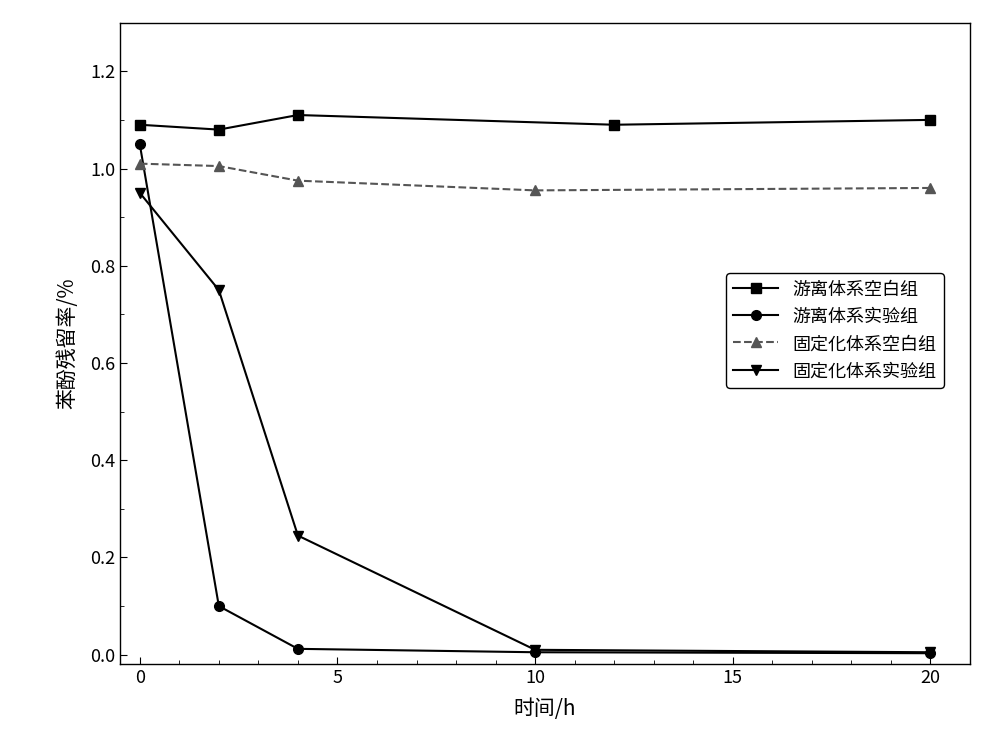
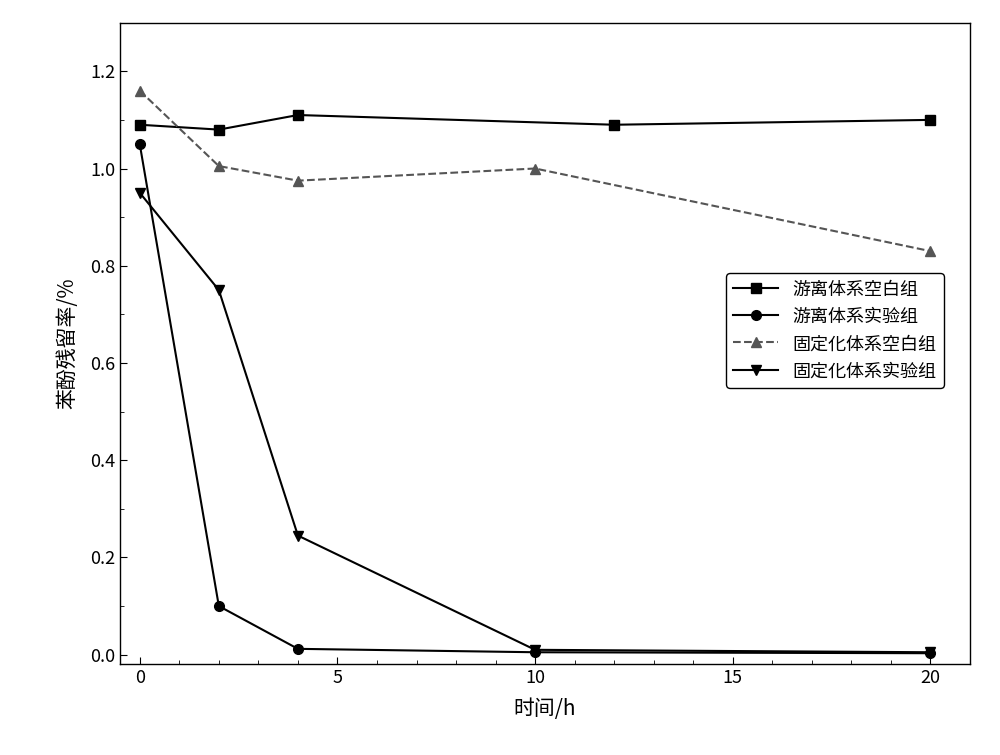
固定化体系空白组/0: 1.010 -> 1.160
固定化体系空白组/10: 0.955 -> 1.000
固定化体系空白组/20: 0.960 -> 0.830
